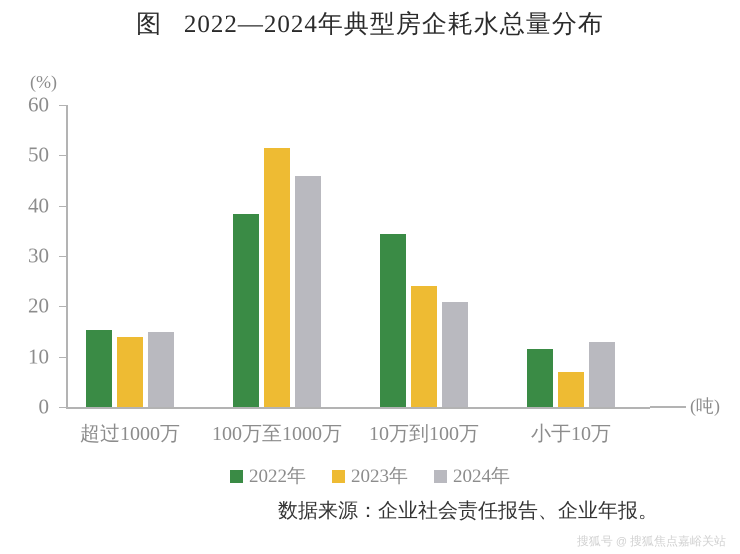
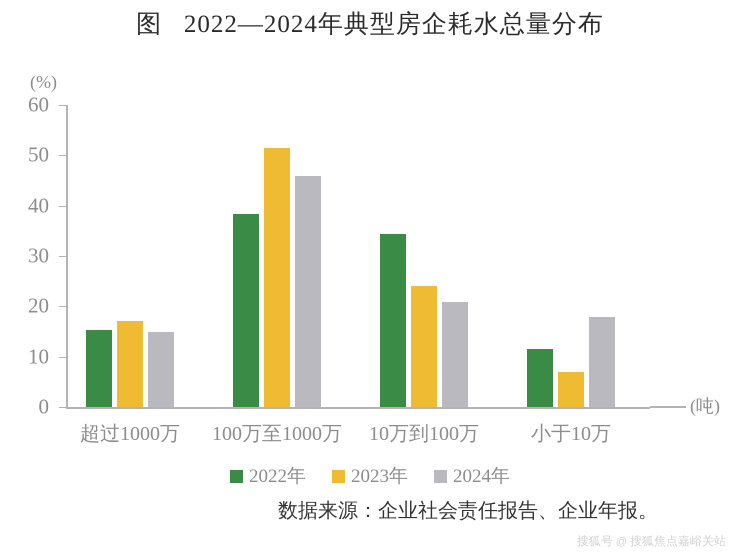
2023年/超过1000万: 14 -> 17
2024年/小于10万: 13 -> 18
